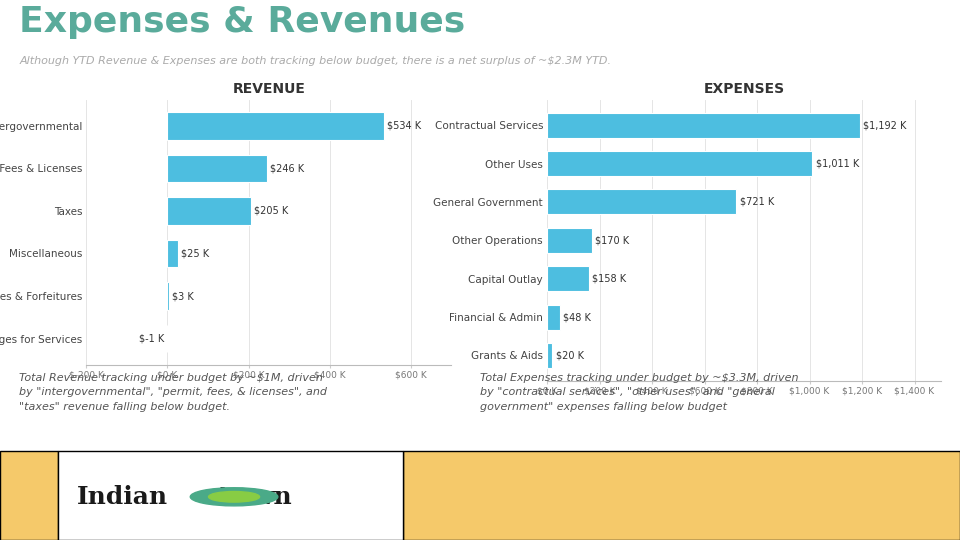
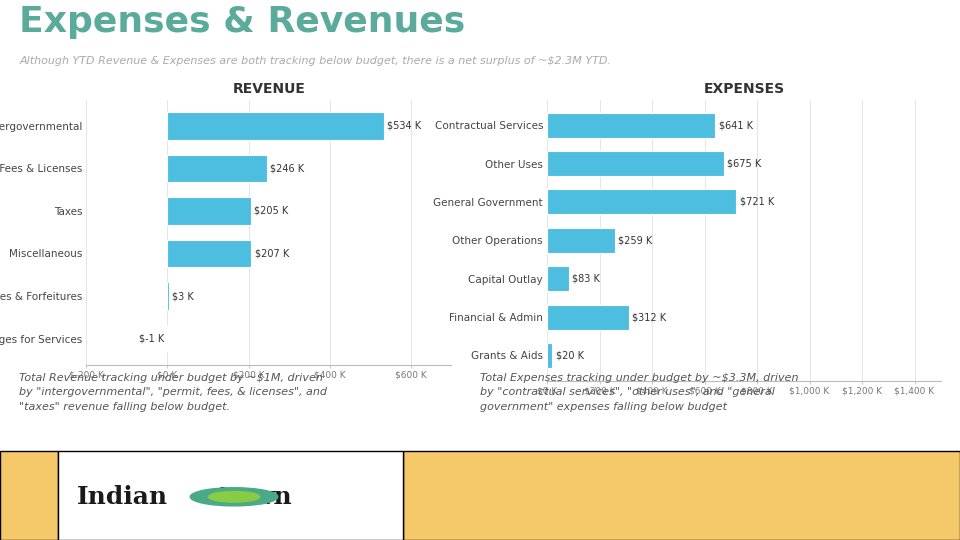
REVENUE/Miscellaneous: $25 -> $207
EXPENSES/Contractual Services: $1,192 -> $641
EXPENSES/Other Uses: $1,011 -> $675
EXPENSES/Other Operations: $170 -> $259
EXPENSES/Capital Outlay: $158 -> $83
EXPENSES/Financial & Admin: $48 -> $312
